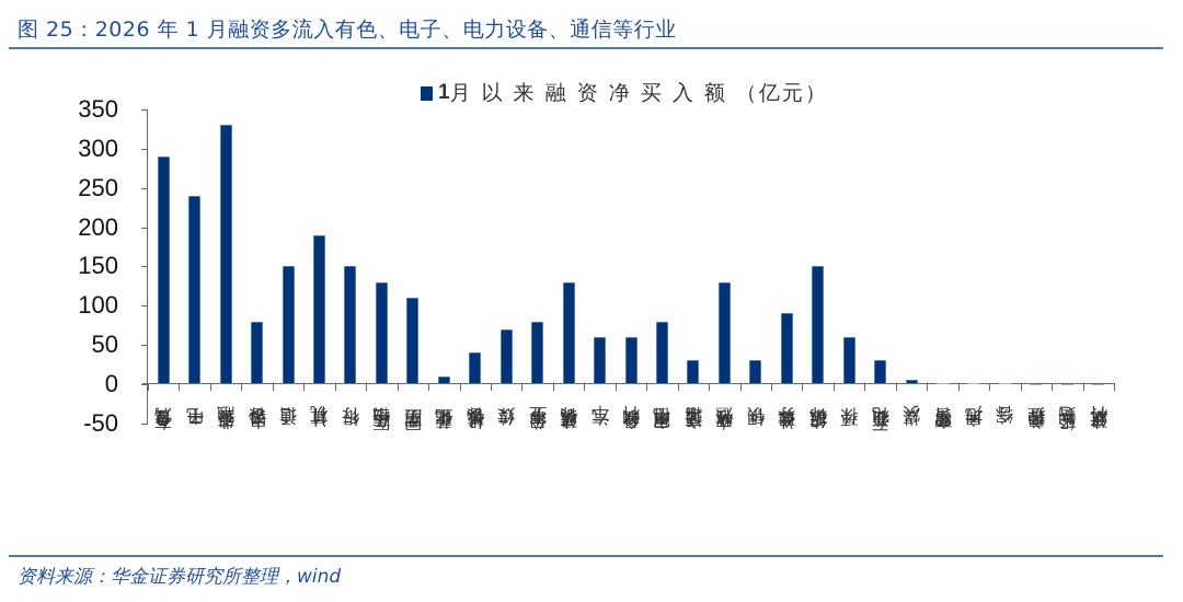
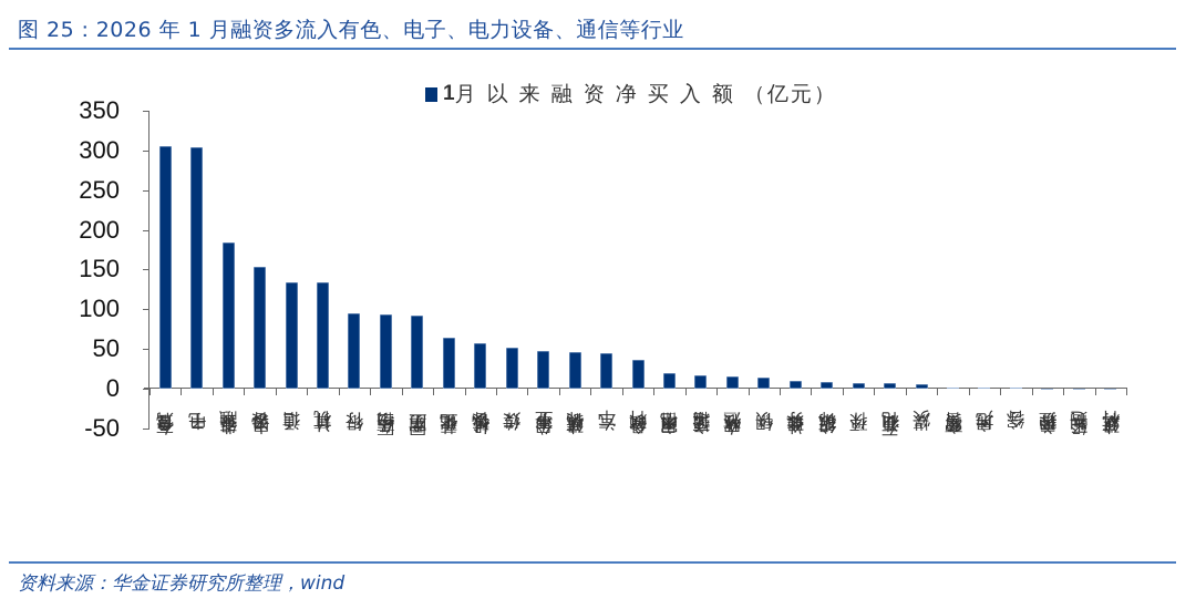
有色金属: 290 -> 310
电子: 240 -> 300
非银金融: 330 -> 180
电力设备: 80 -> 150
通信: 150 -> 130
计算机: 190 -> 130
银行: 150 -> 100
医药生物: 130 -> 90
国防军工: 110 -> 90
基础化工: 10 -> 60
机械设备: 40 -> 60
传媒: 70 -> 50
公用事业: 80 -> 50
建筑装饰: 130 -> 50
汽车: 60 -> 40
食品饮料: 60 -> 40
家用电器: 80 -> 20
交通运输: 30 -> 20
农林牧渔: 130 -> 20
钢铁: 30 -> 10
社会服务: 90 -> 10
纺织服饰: 150 -> 10
环保: 60 -> 10
石油石化: 30 -> 10
